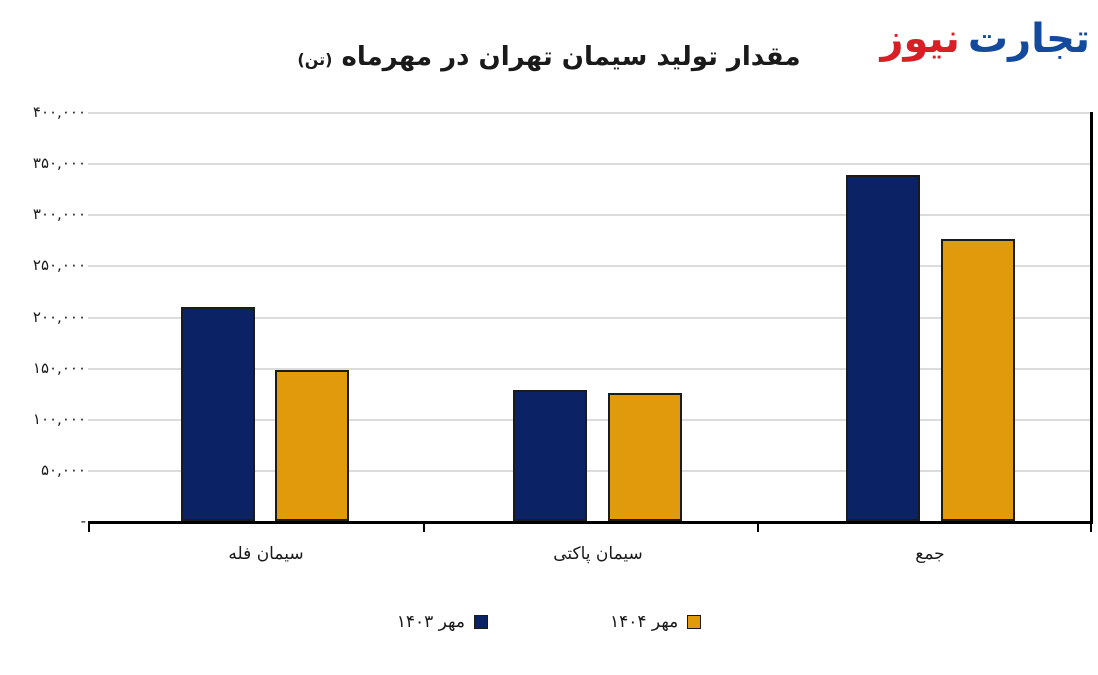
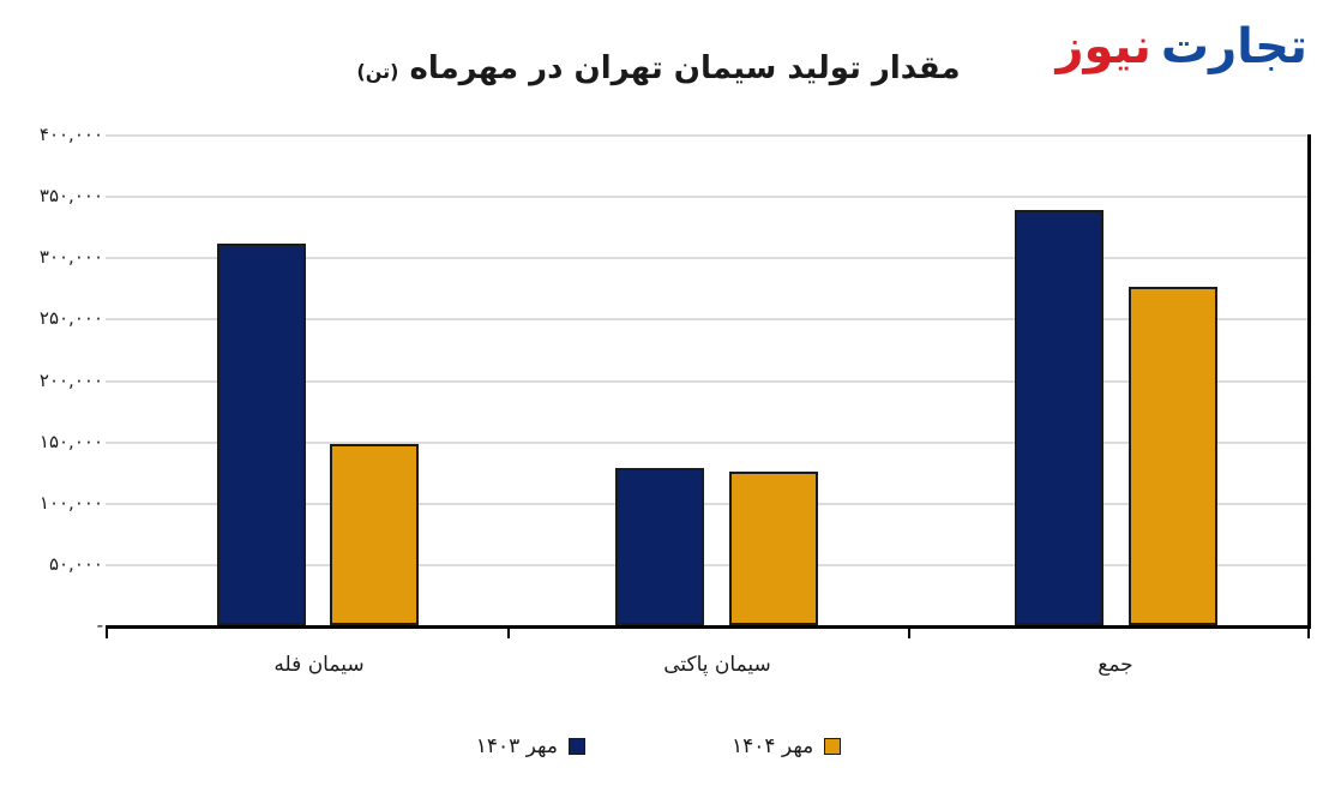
مهر ۱۴۰۳/سیمان فله: 209000 -> 311000
